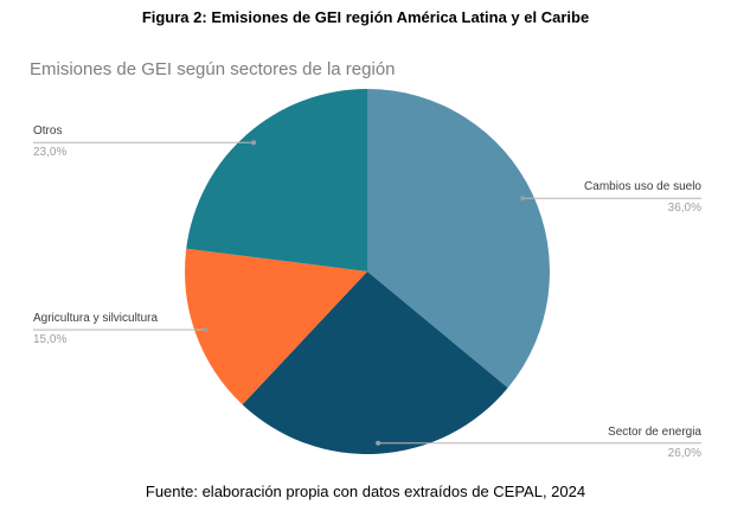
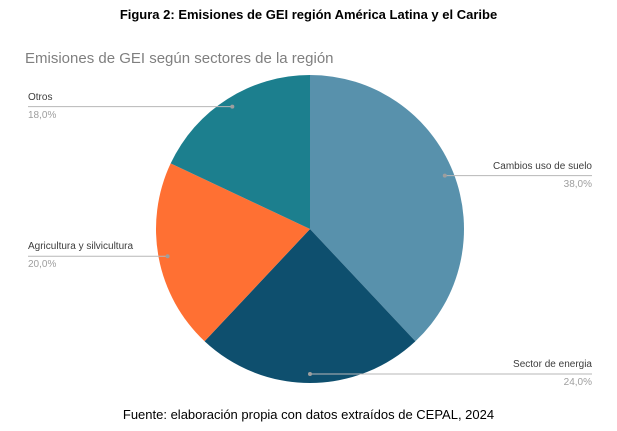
Cambios uso de suelo: 36,0% -> 38,0%
Sector de energia: 26,0% -> 24,0%
Agricultura y silvicultura: 15,0% -> 20,0%
Otros: 23,0% -> 18,0%
